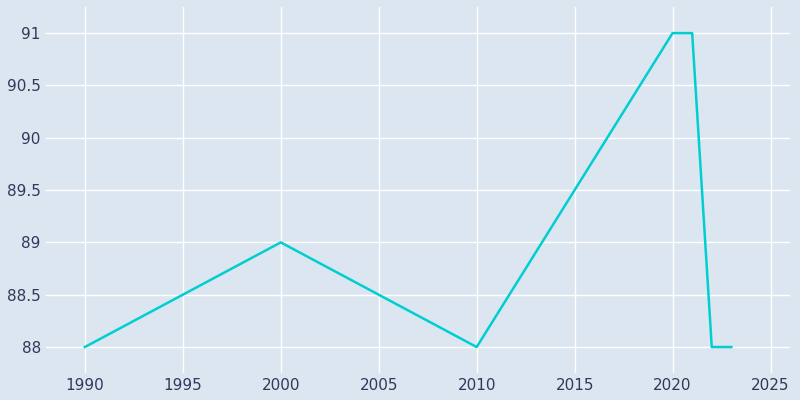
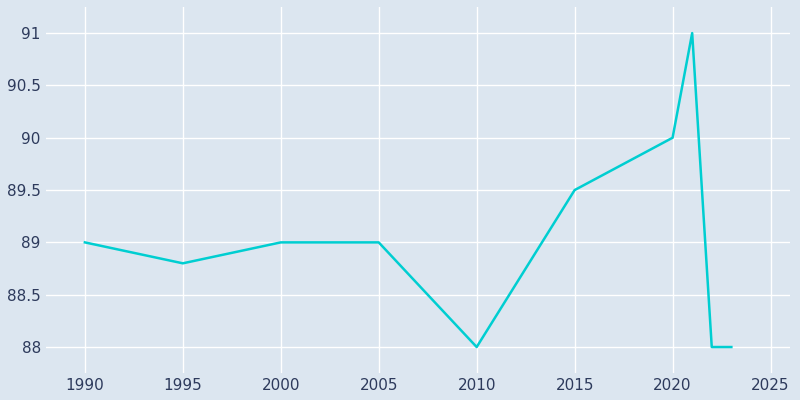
1990: 88.0 -> 89.0
1995: 88.5 -> 88.8
2005: 88.5 -> 89.0
2020: 91.0 -> 90.0
